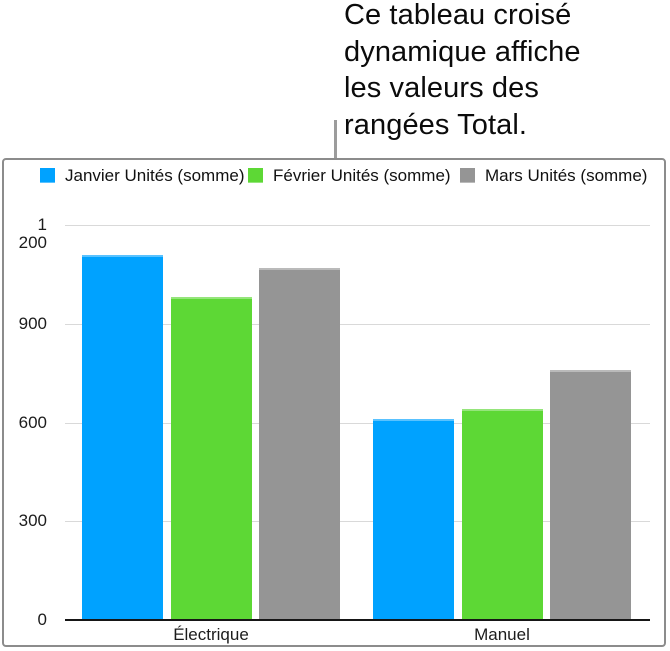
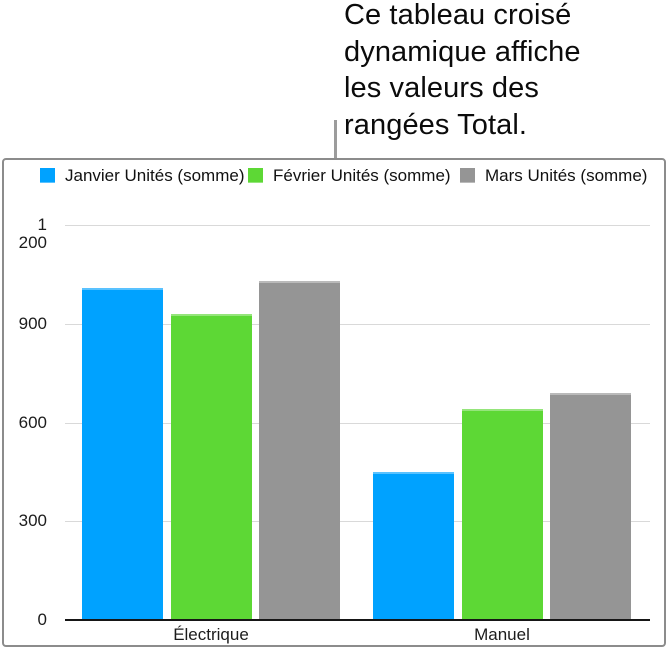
Janvier Unités (somme)/Électrique: 1110 -> 1010
Février Unités (somme)/Électrique: 980 -> 930
Mars Unités (somme)/Électrique: 1070 -> 1030
Janvier Unités (somme)/Manuel: 610 -> 450
Mars Unités (somme)/Manuel: 760 -> 690
